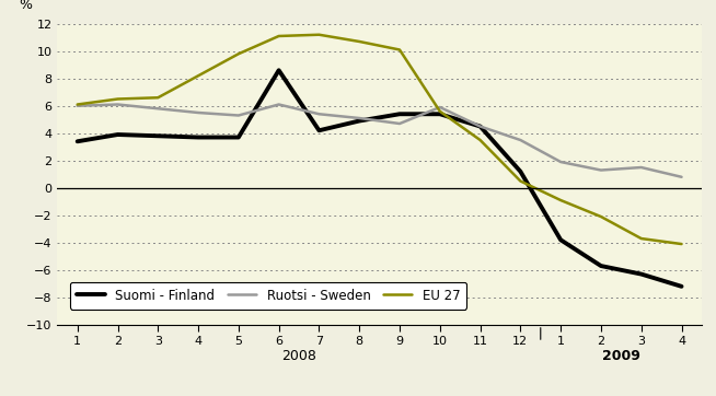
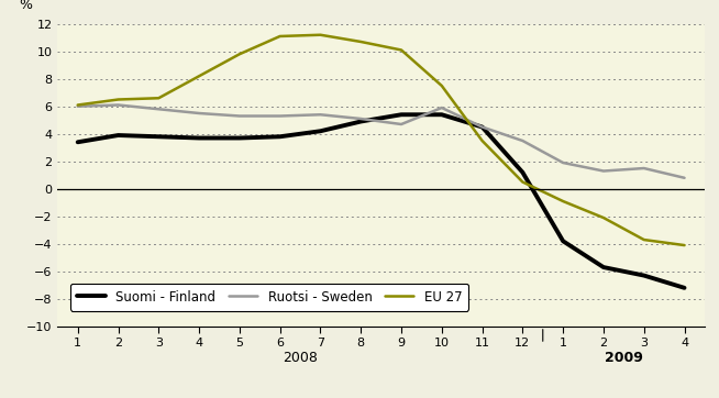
Suomi - Finland/6: 8.6 -> 3.8
Ruotsi - Sweden/6: 6.1 -> 5.3
EU 27/10: 5.6 -> 7.5
